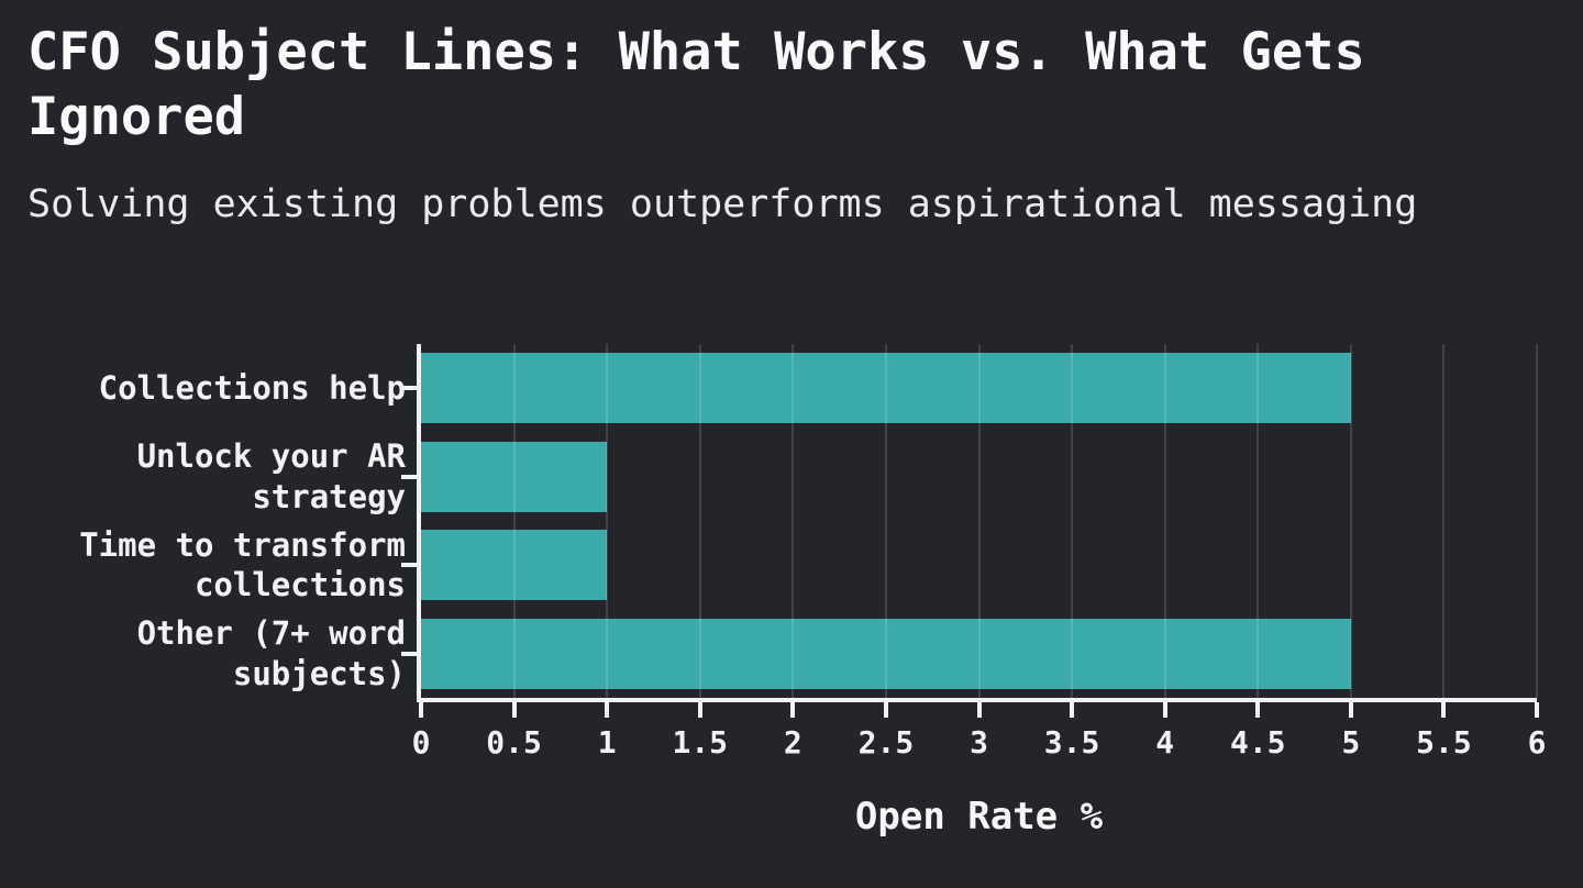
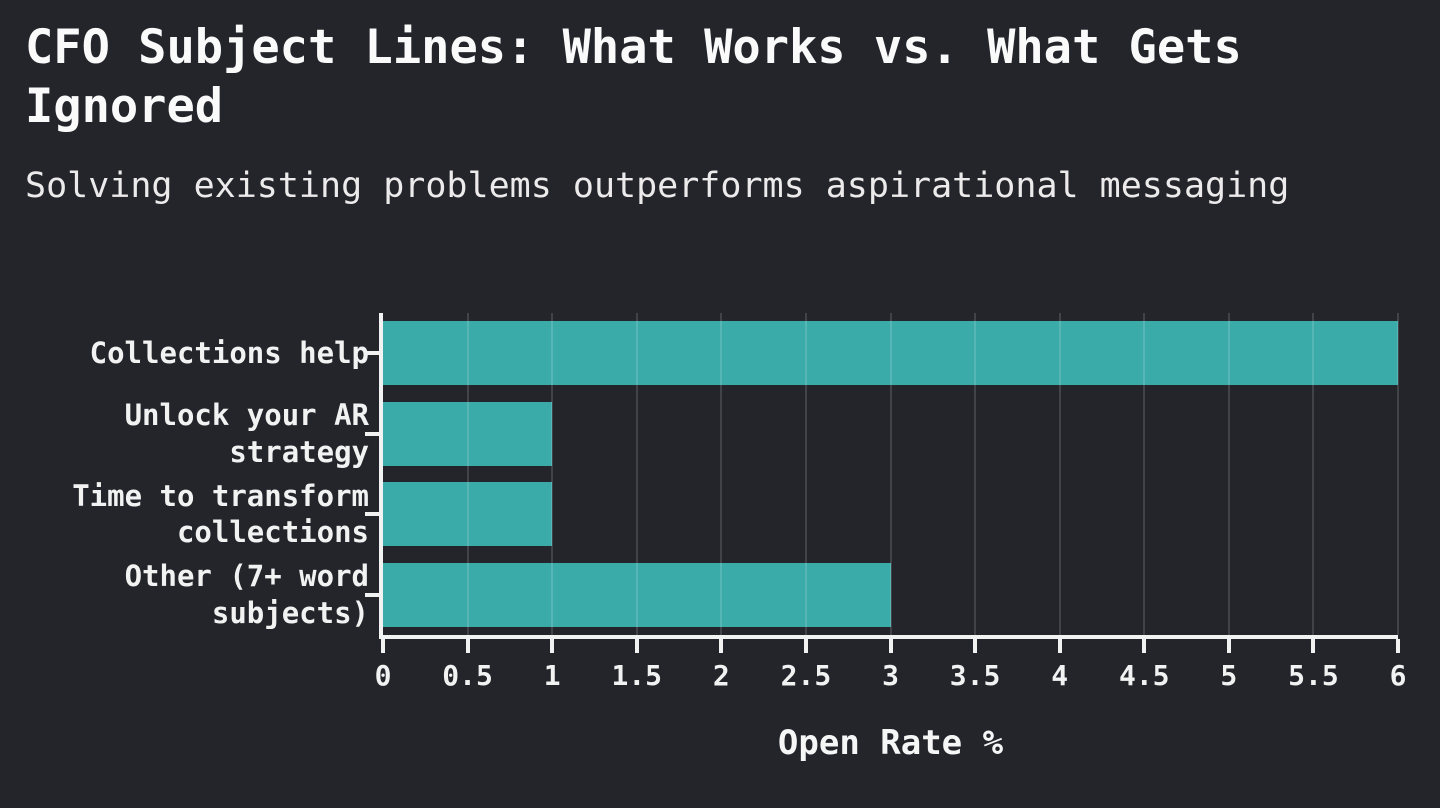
Collections help: 5 -> 6
Other (7+ word subjects): 5 -> 3
